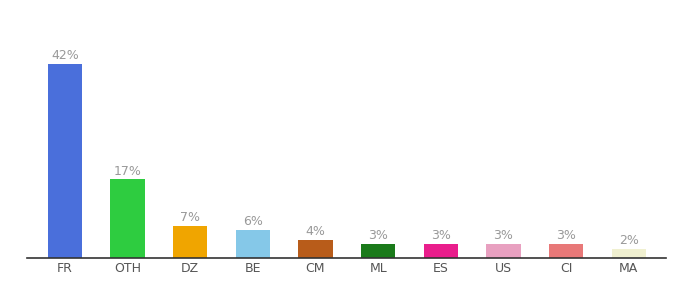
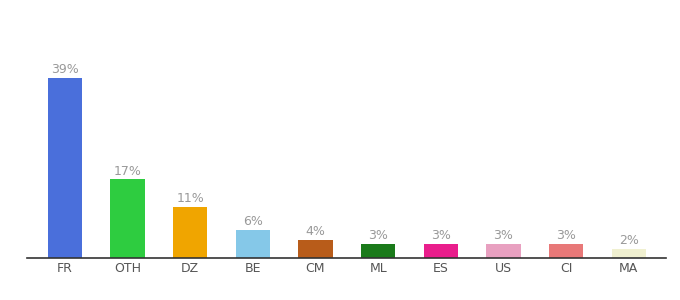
FR: 42% -> 39%
DZ: 7% -> 11%
